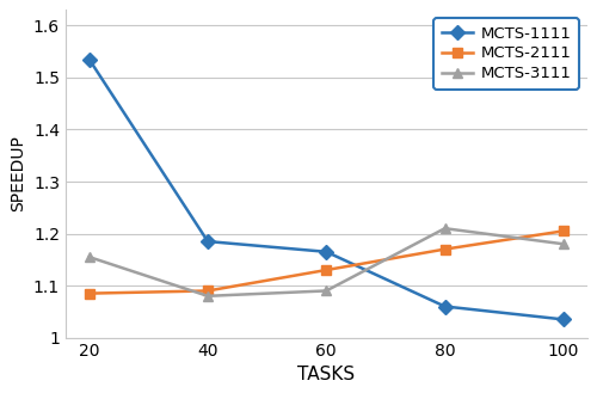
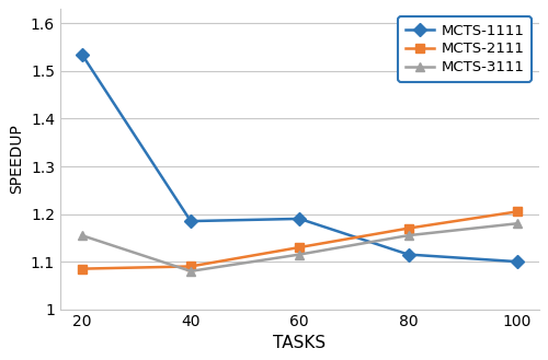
MCTS-1111/60: 1.165 -> 1.190
MCTS-3111/60: 1.090 -> 1.115
MCTS-1111/80: 1.060 -> 1.115
MCTS-3111/80: 1.210 -> 1.155
MCTS-1111/100: 1.035 -> 1.100
